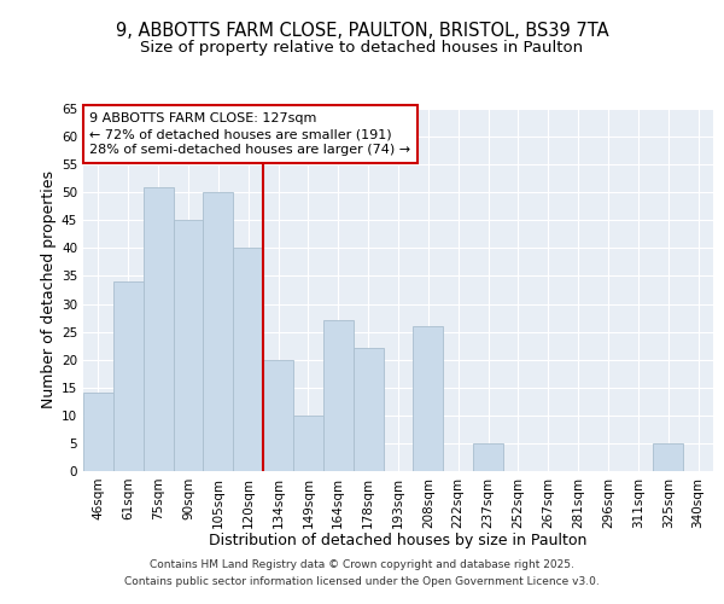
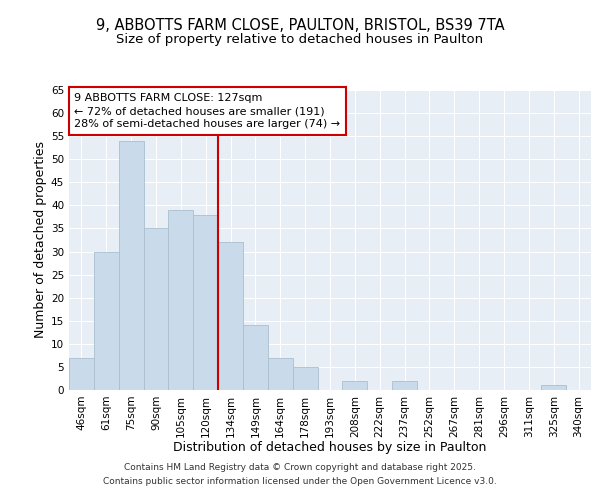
46sqm: 14 -> 7
61sqm: 34 -> 30
75sqm: 51 -> 54
90sqm: 45 -> 35
105sqm: 50 -> 39
120sqm: 40 -> 38
134sqm: 20 -> 32
149sqm: 10 -> 14
164sqm: 27 -> 7
178sqm: 22 -> 5
208sqm: 26 -> 2
237sqm: 5 -> 2
325sqm: 5 -> 1
